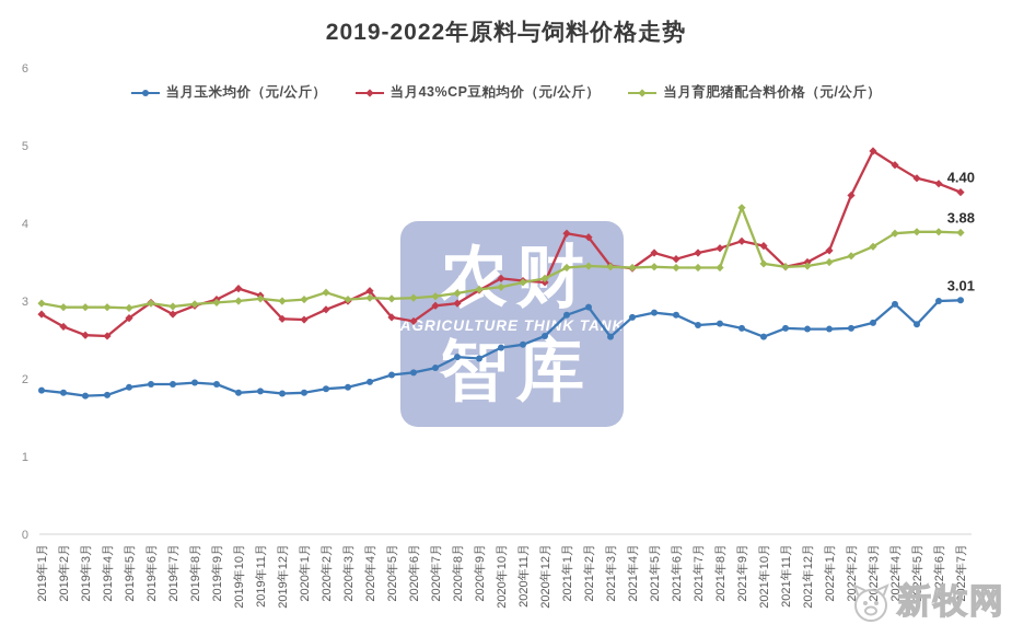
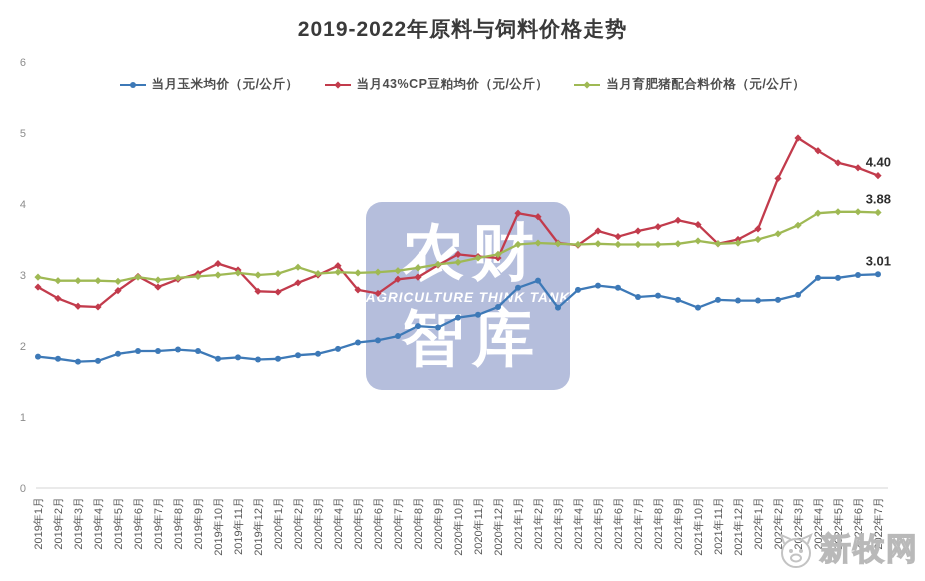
当月育肥猪配合料价格（元/公斤）/2021年9月: 4.2 -> 3.4
当月玉米均价（元/公斤）/2022年5月: 2.7 -> 3.0
